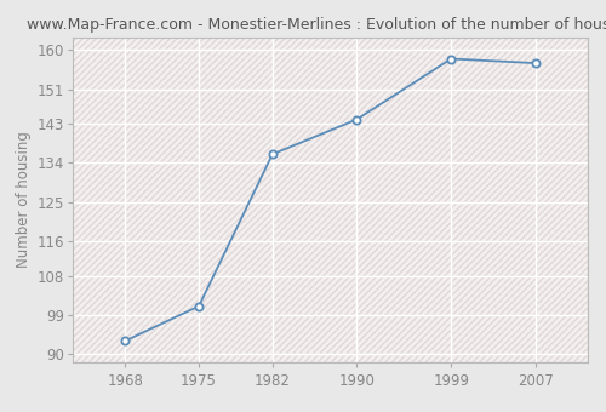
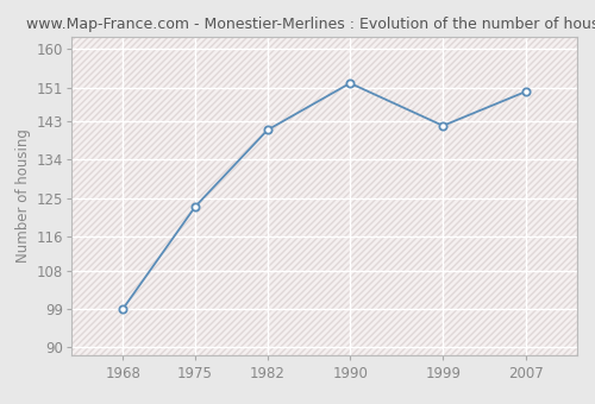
1968: 93 -> 99
1975: 101 -> 123
1982: 136 -> 141
1990: 144 -> 152
1999: 158 -> 142
2007: 157 -> 150
